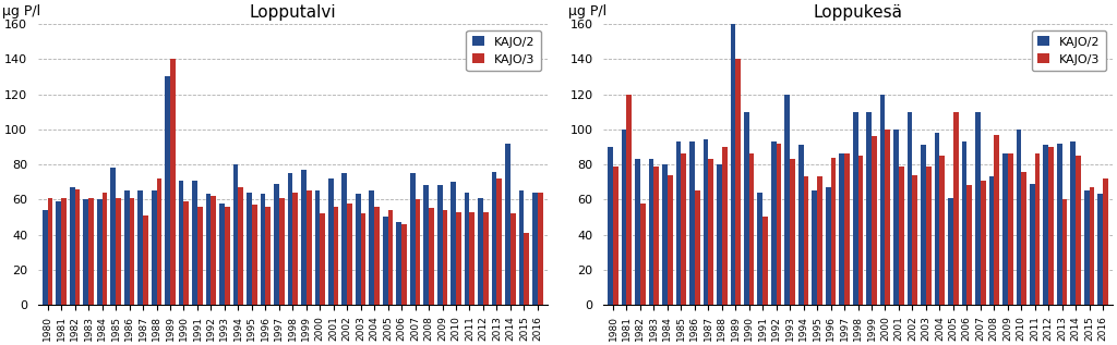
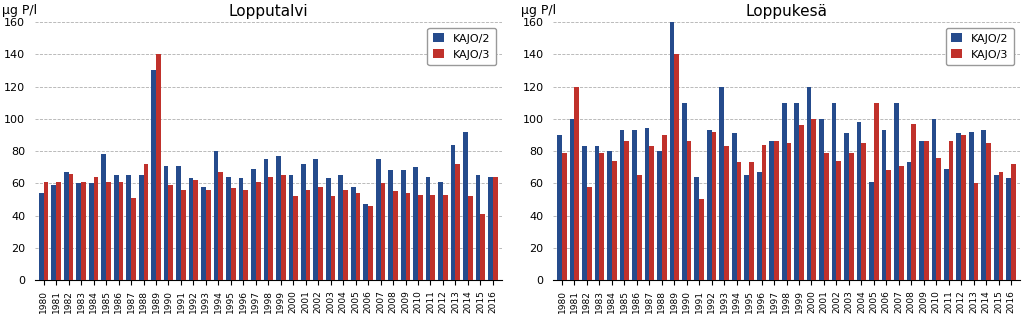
Lopputalvi/KAJO/2/2005: 50 -> 58
Lopputalvi/KAJO/2/2013: 76 -> 84
